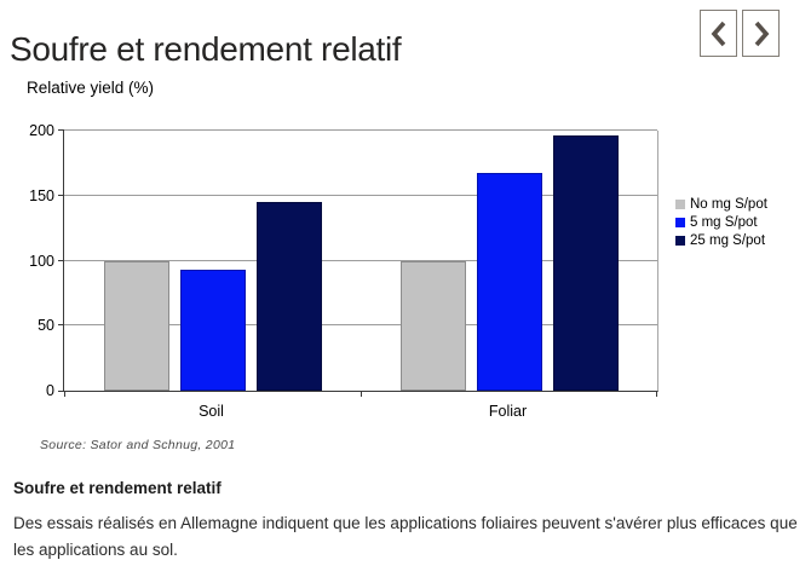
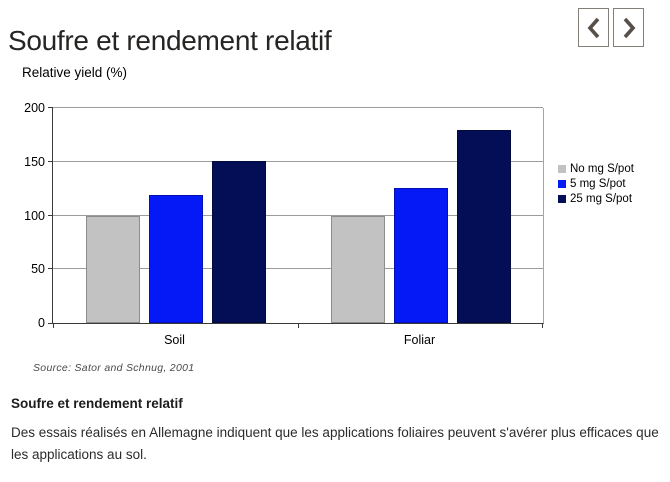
5 mg S/pot/Soil: 93 -> 119
25 mg S/pot/Soil: 145 -> 151
5 mg S/pot/Foliar: 167 -> 126
25 mg S/pot/Foliar: 196 -> 180
